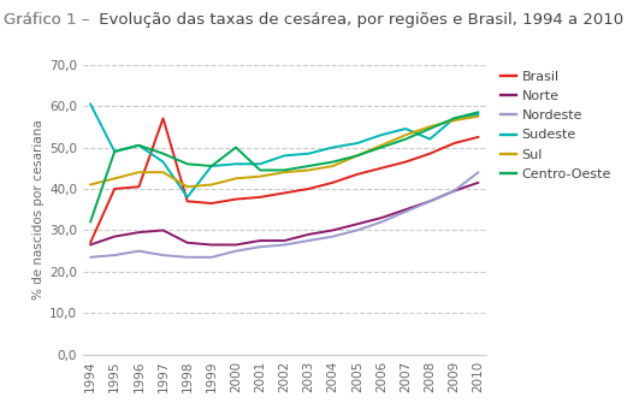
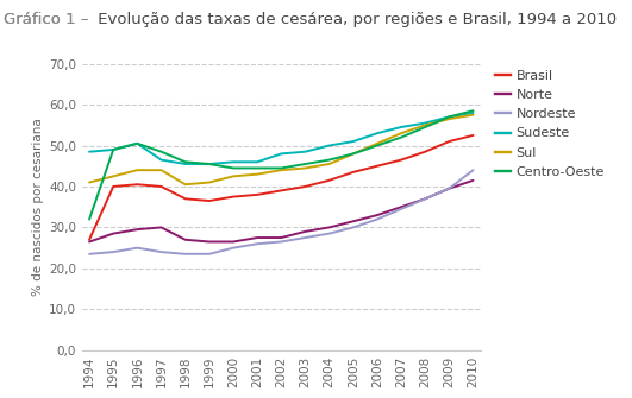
Sudeste/1994: 60,5 -> 48,5
Brasil/1997: 57,0 -> 40,0
Sudeste/1998: 38,0 -> 45,5
Centro-Oeste/2000: 50,0 -> 44,5
Sudeste/2008: 52,0 -> 55,5
